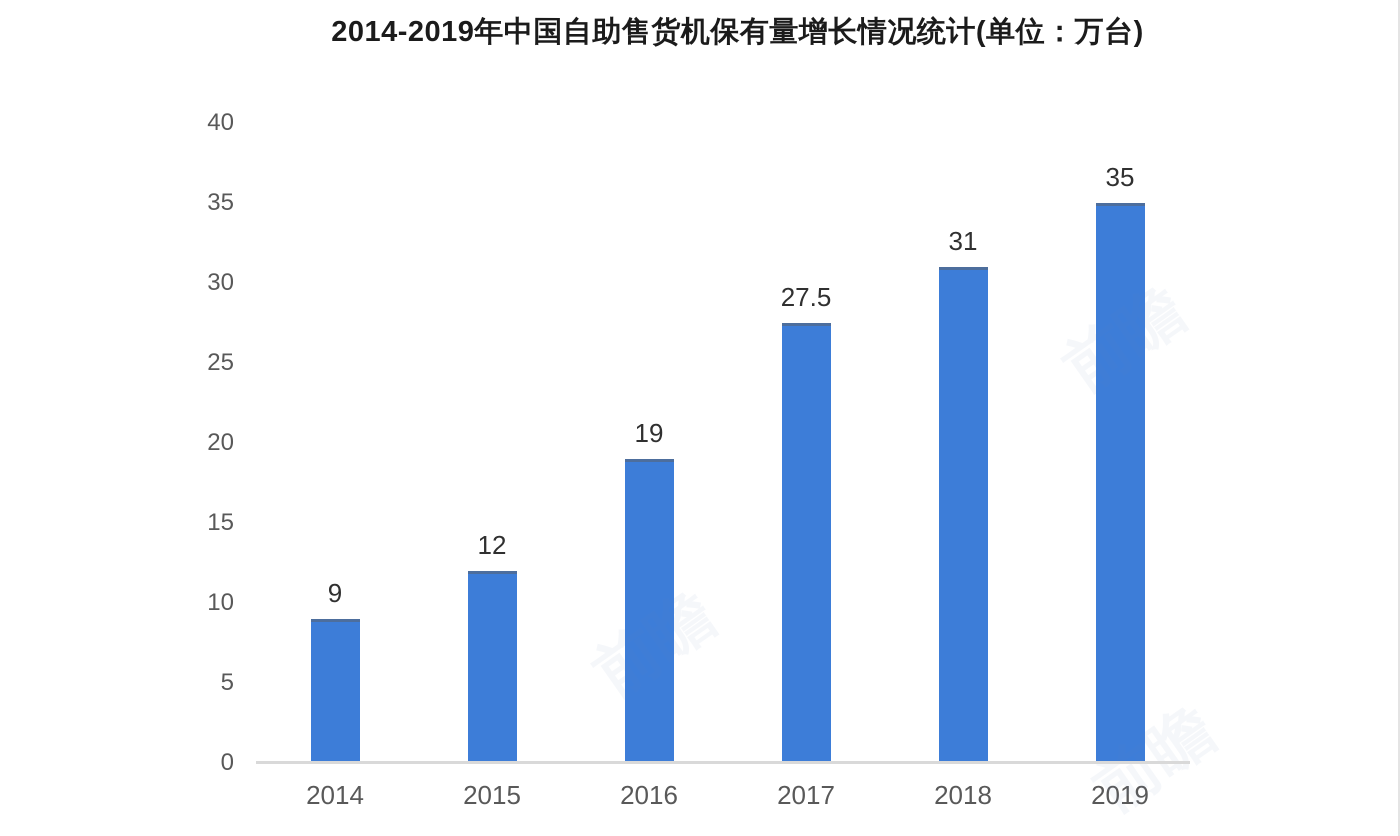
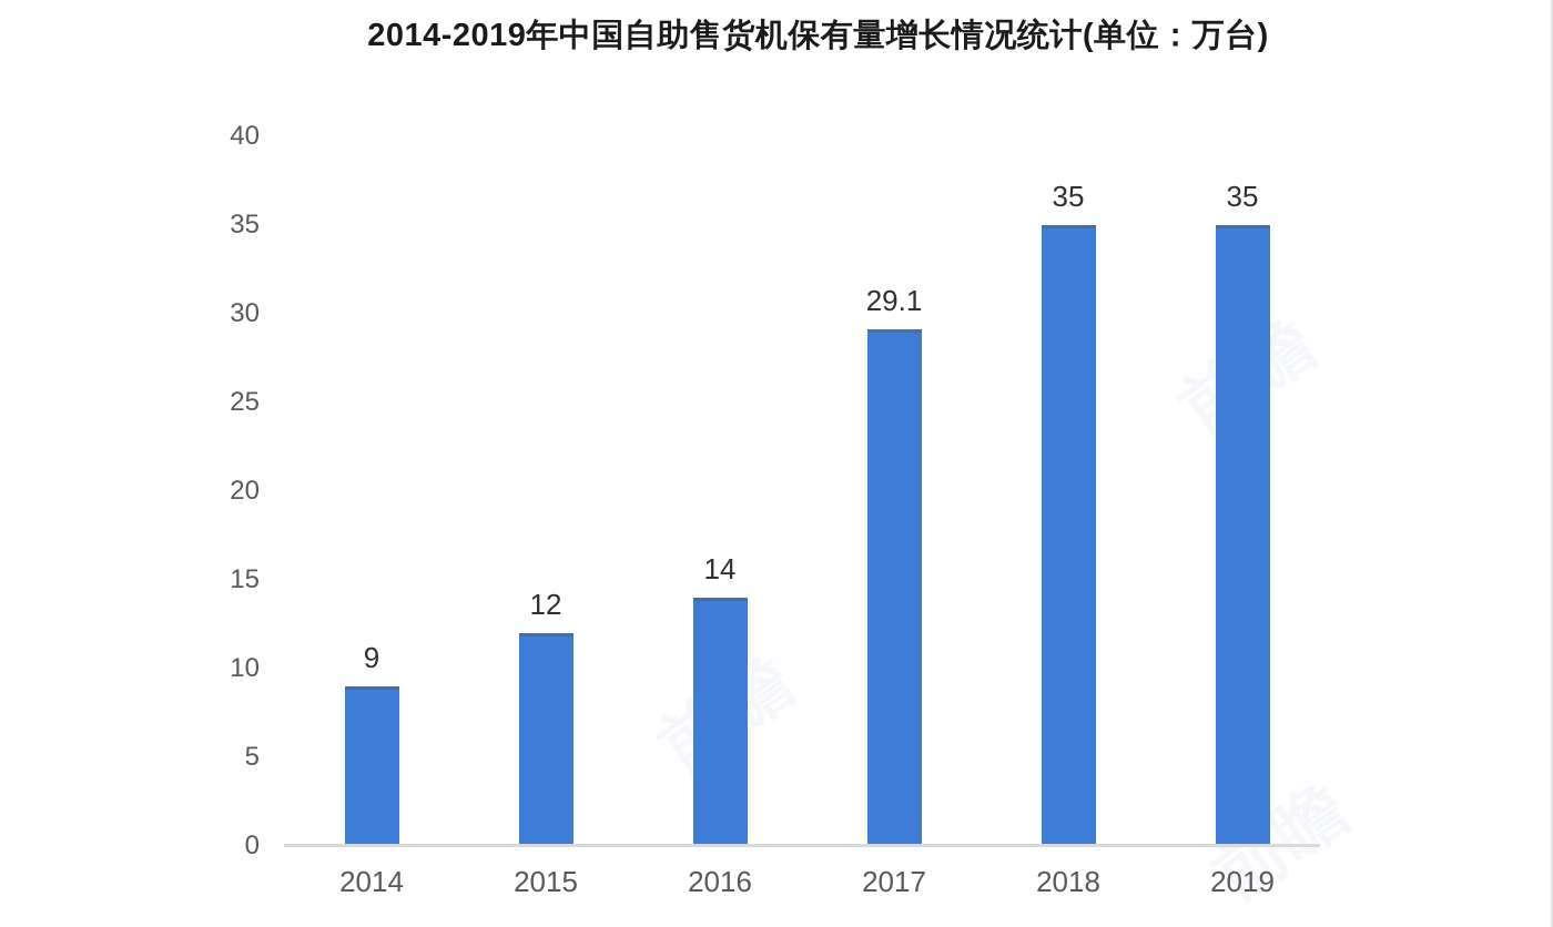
2016: 19 -> 14
2017: 27.5 -> 29.1
2018: 31 -> 35
